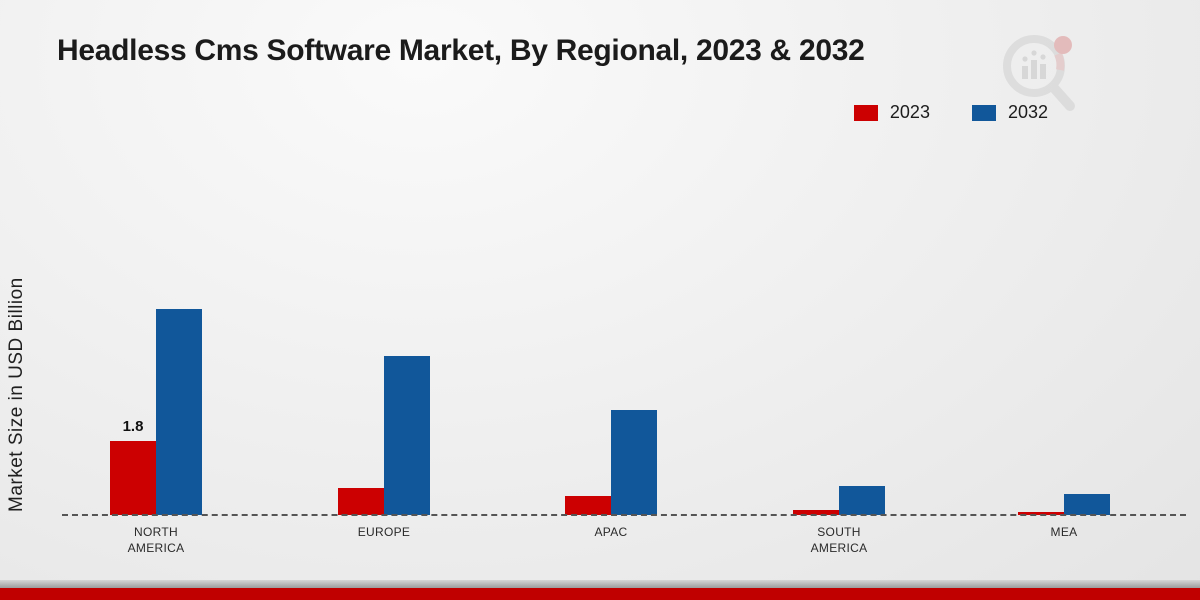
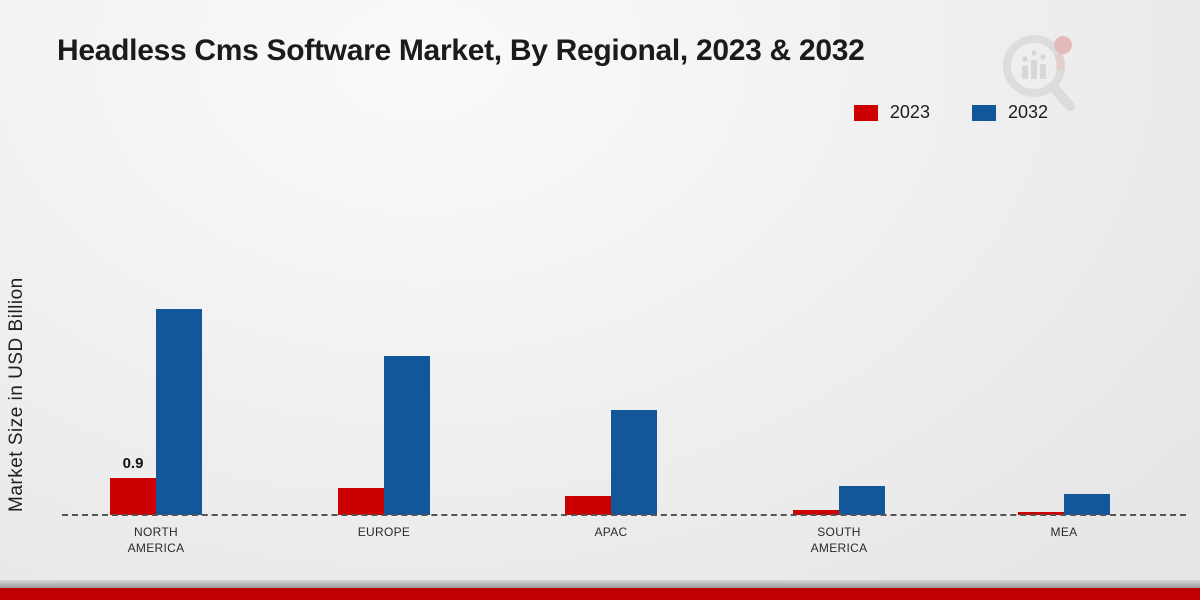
2023/NORTH AMERICA: 1.8 -> 0.9
